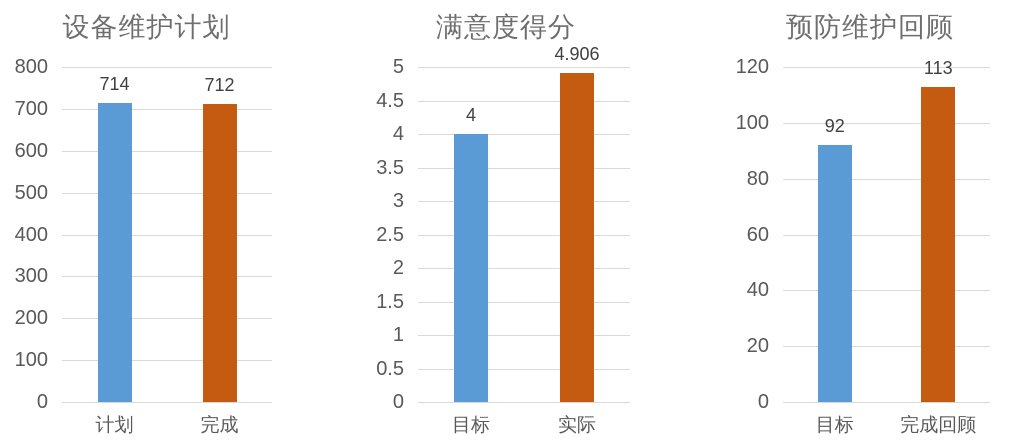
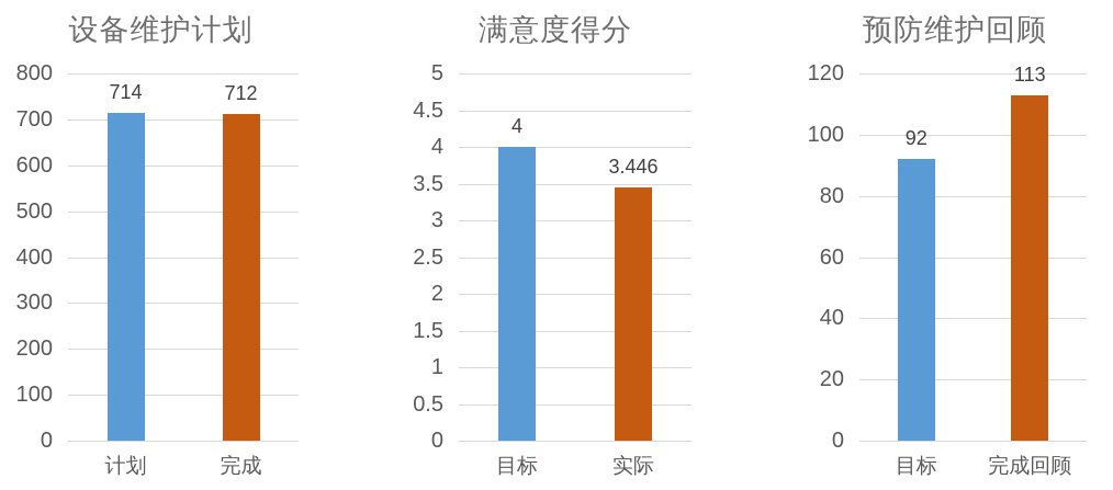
满意度得分/实际: 4.906 -> 3.446
